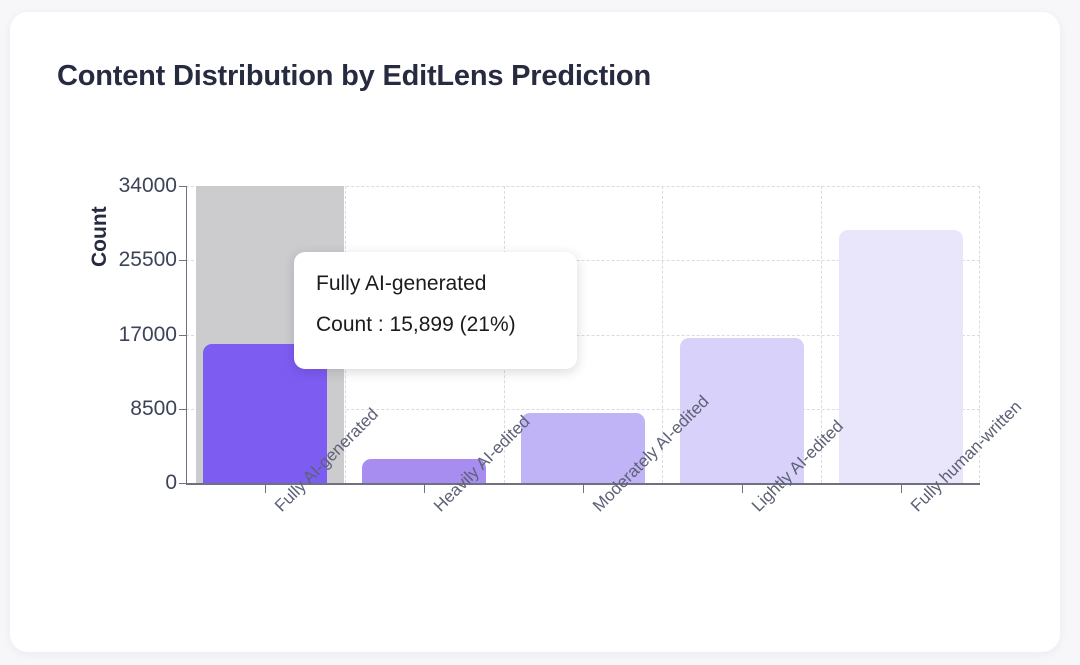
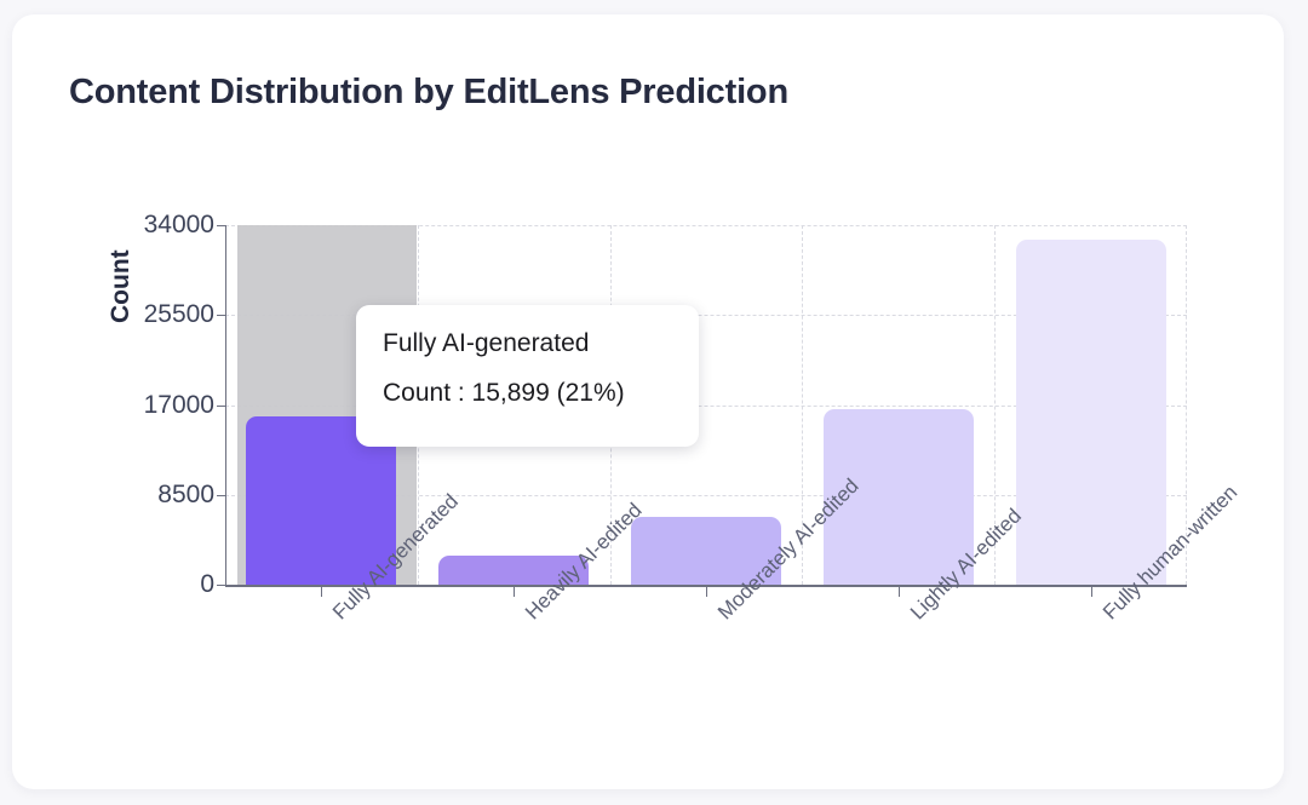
Moderately AI-edited: 8000 -> 6000
Fully human-written: 29000 -> 33000
